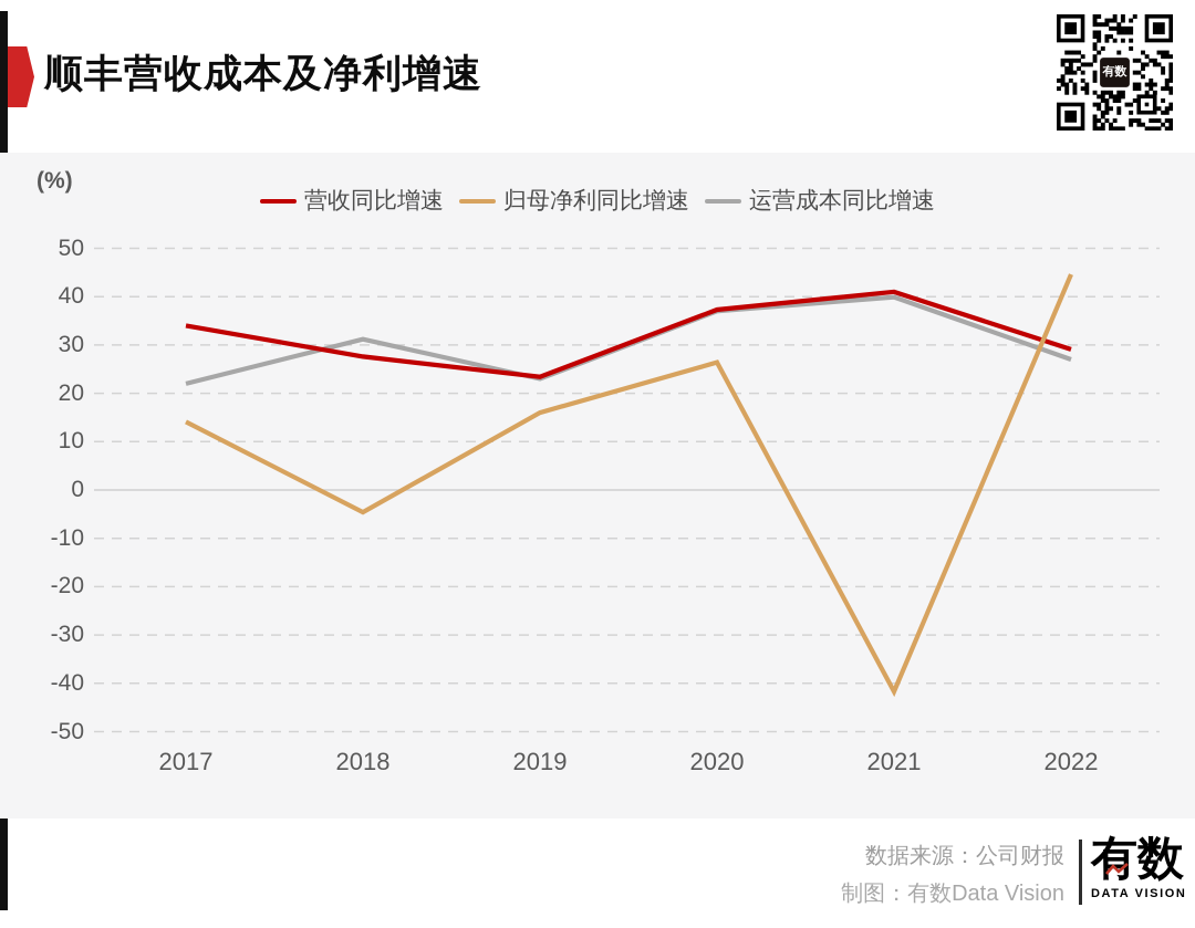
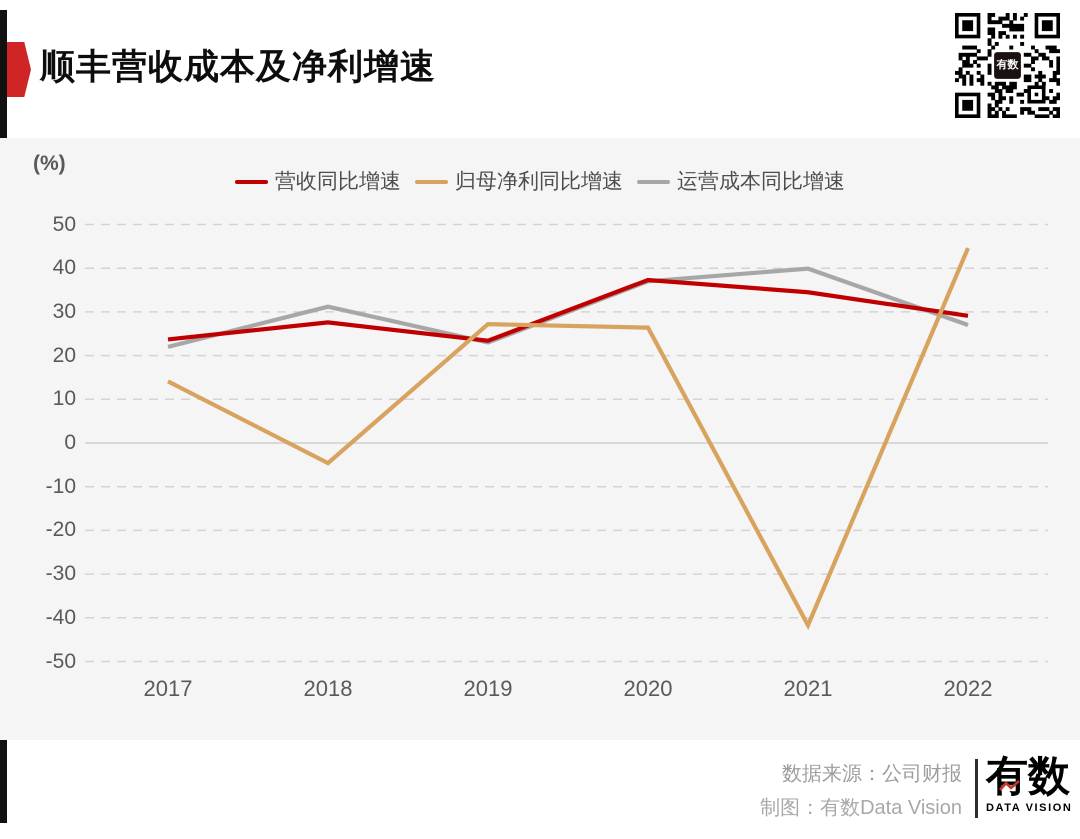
营收同比增速/2017: 34 -> 24
归母净利同比增速/2019: 16 -> 27
营收同比增速/2021: 41 -> 34
